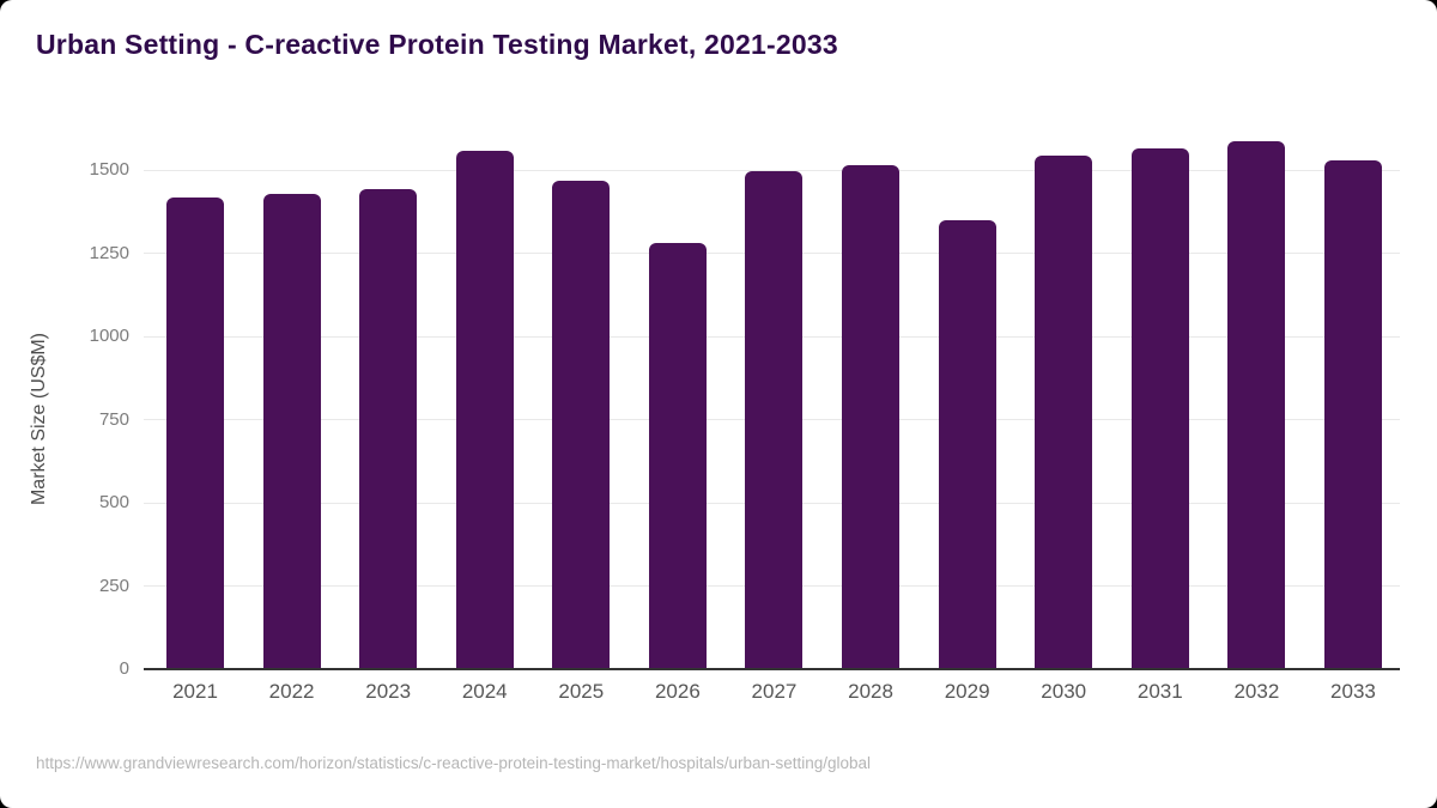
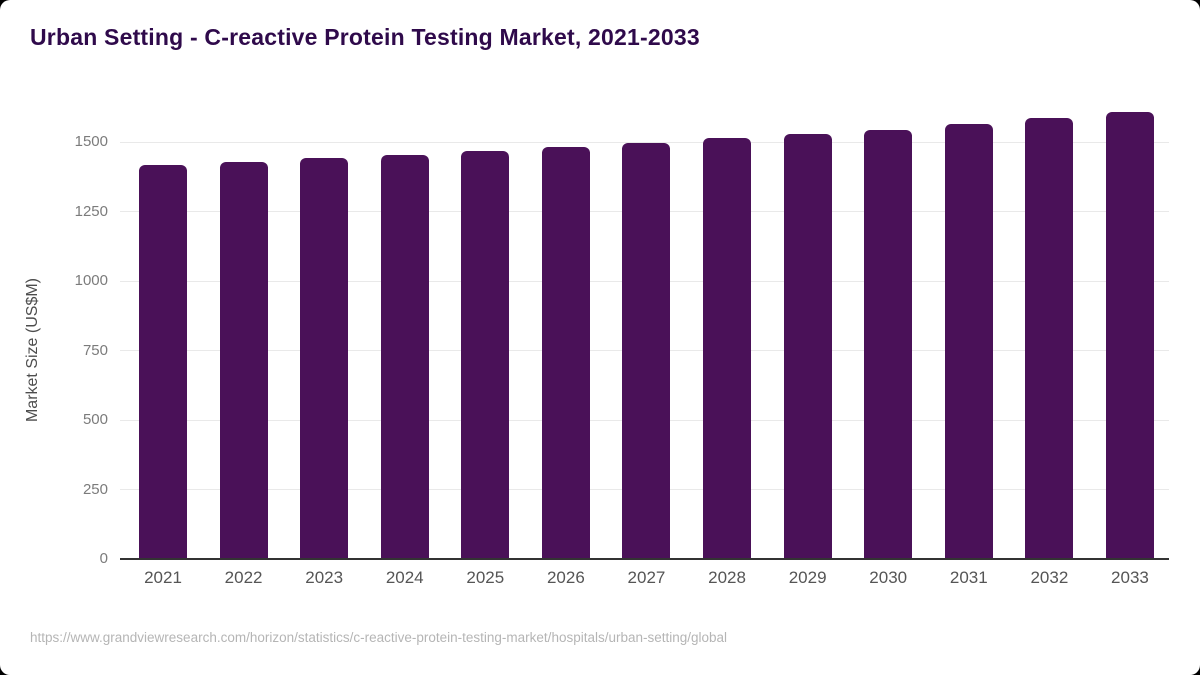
2024: 1560 -> 1450
2026: 1280 -> 1480
2029: 1350 -> 1530
2033: 1530 -> 1610
